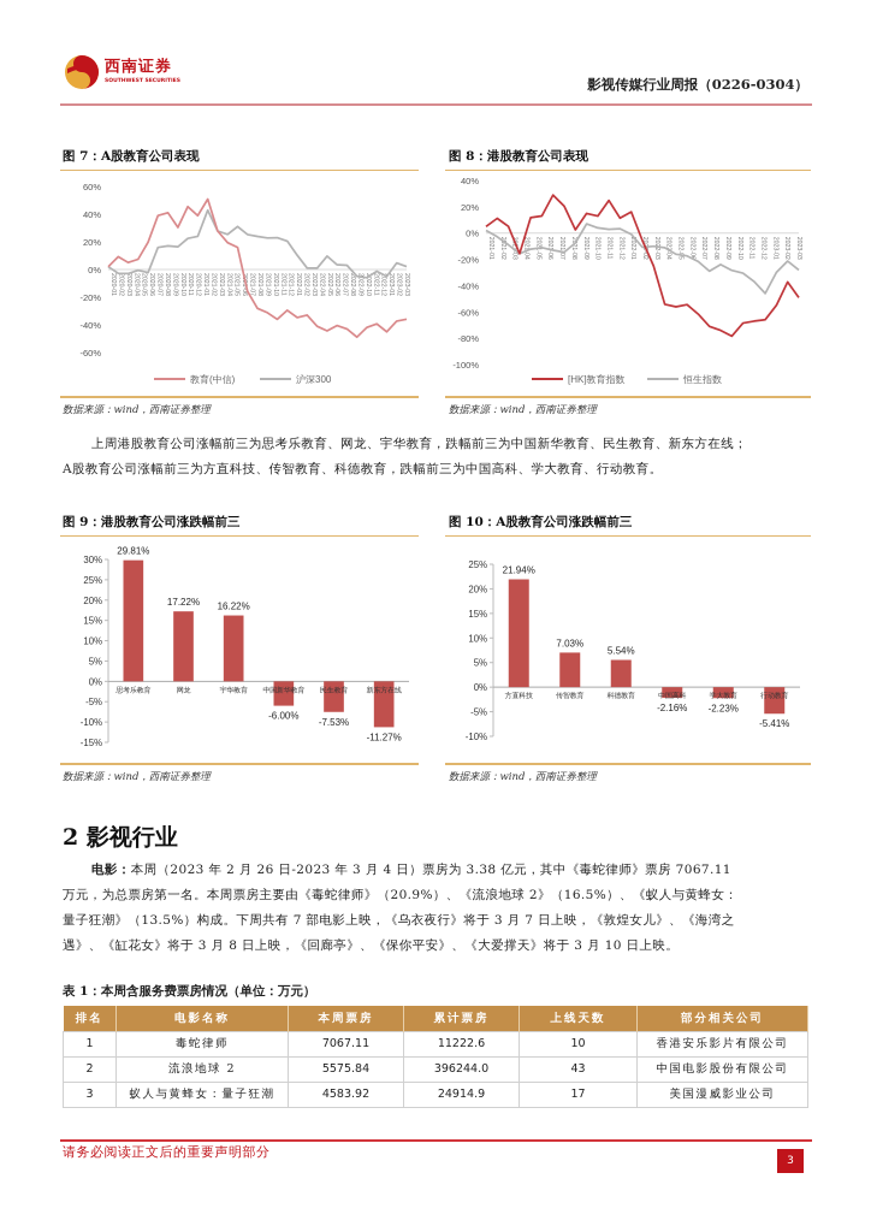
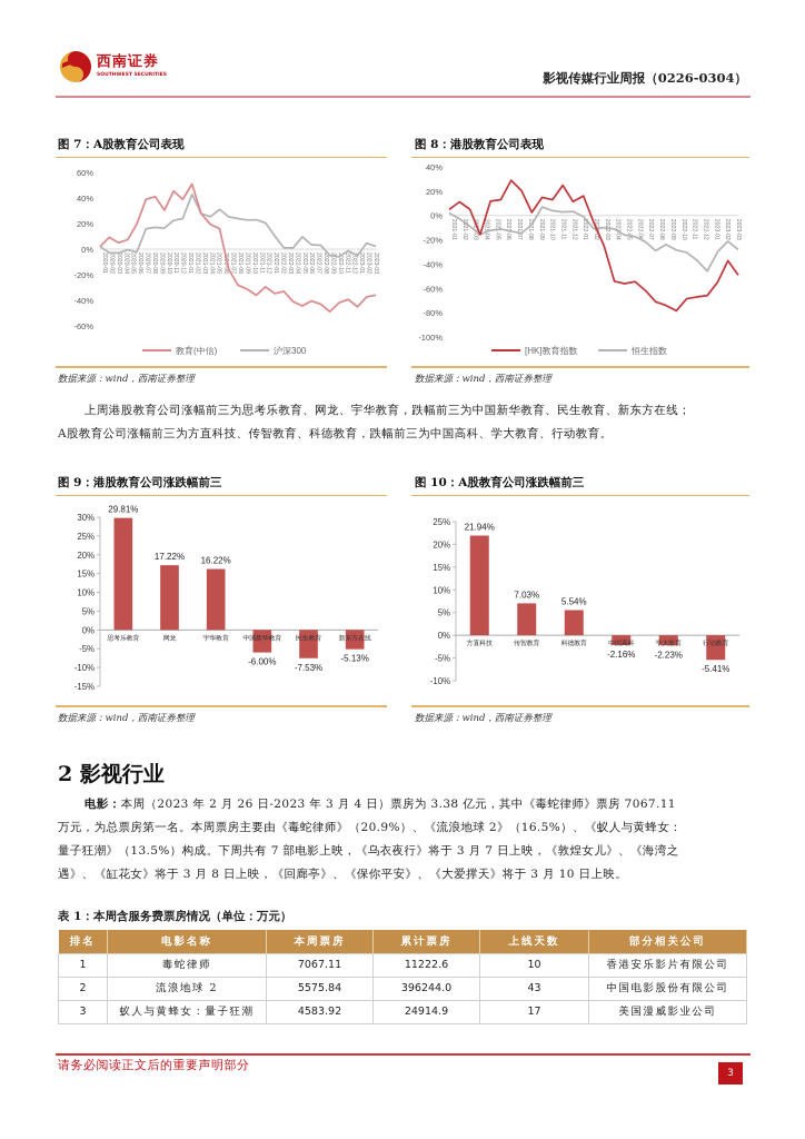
图 9：港股教育公司涨跌幅前三/新东方在线: -11.27% -> -5.13%
